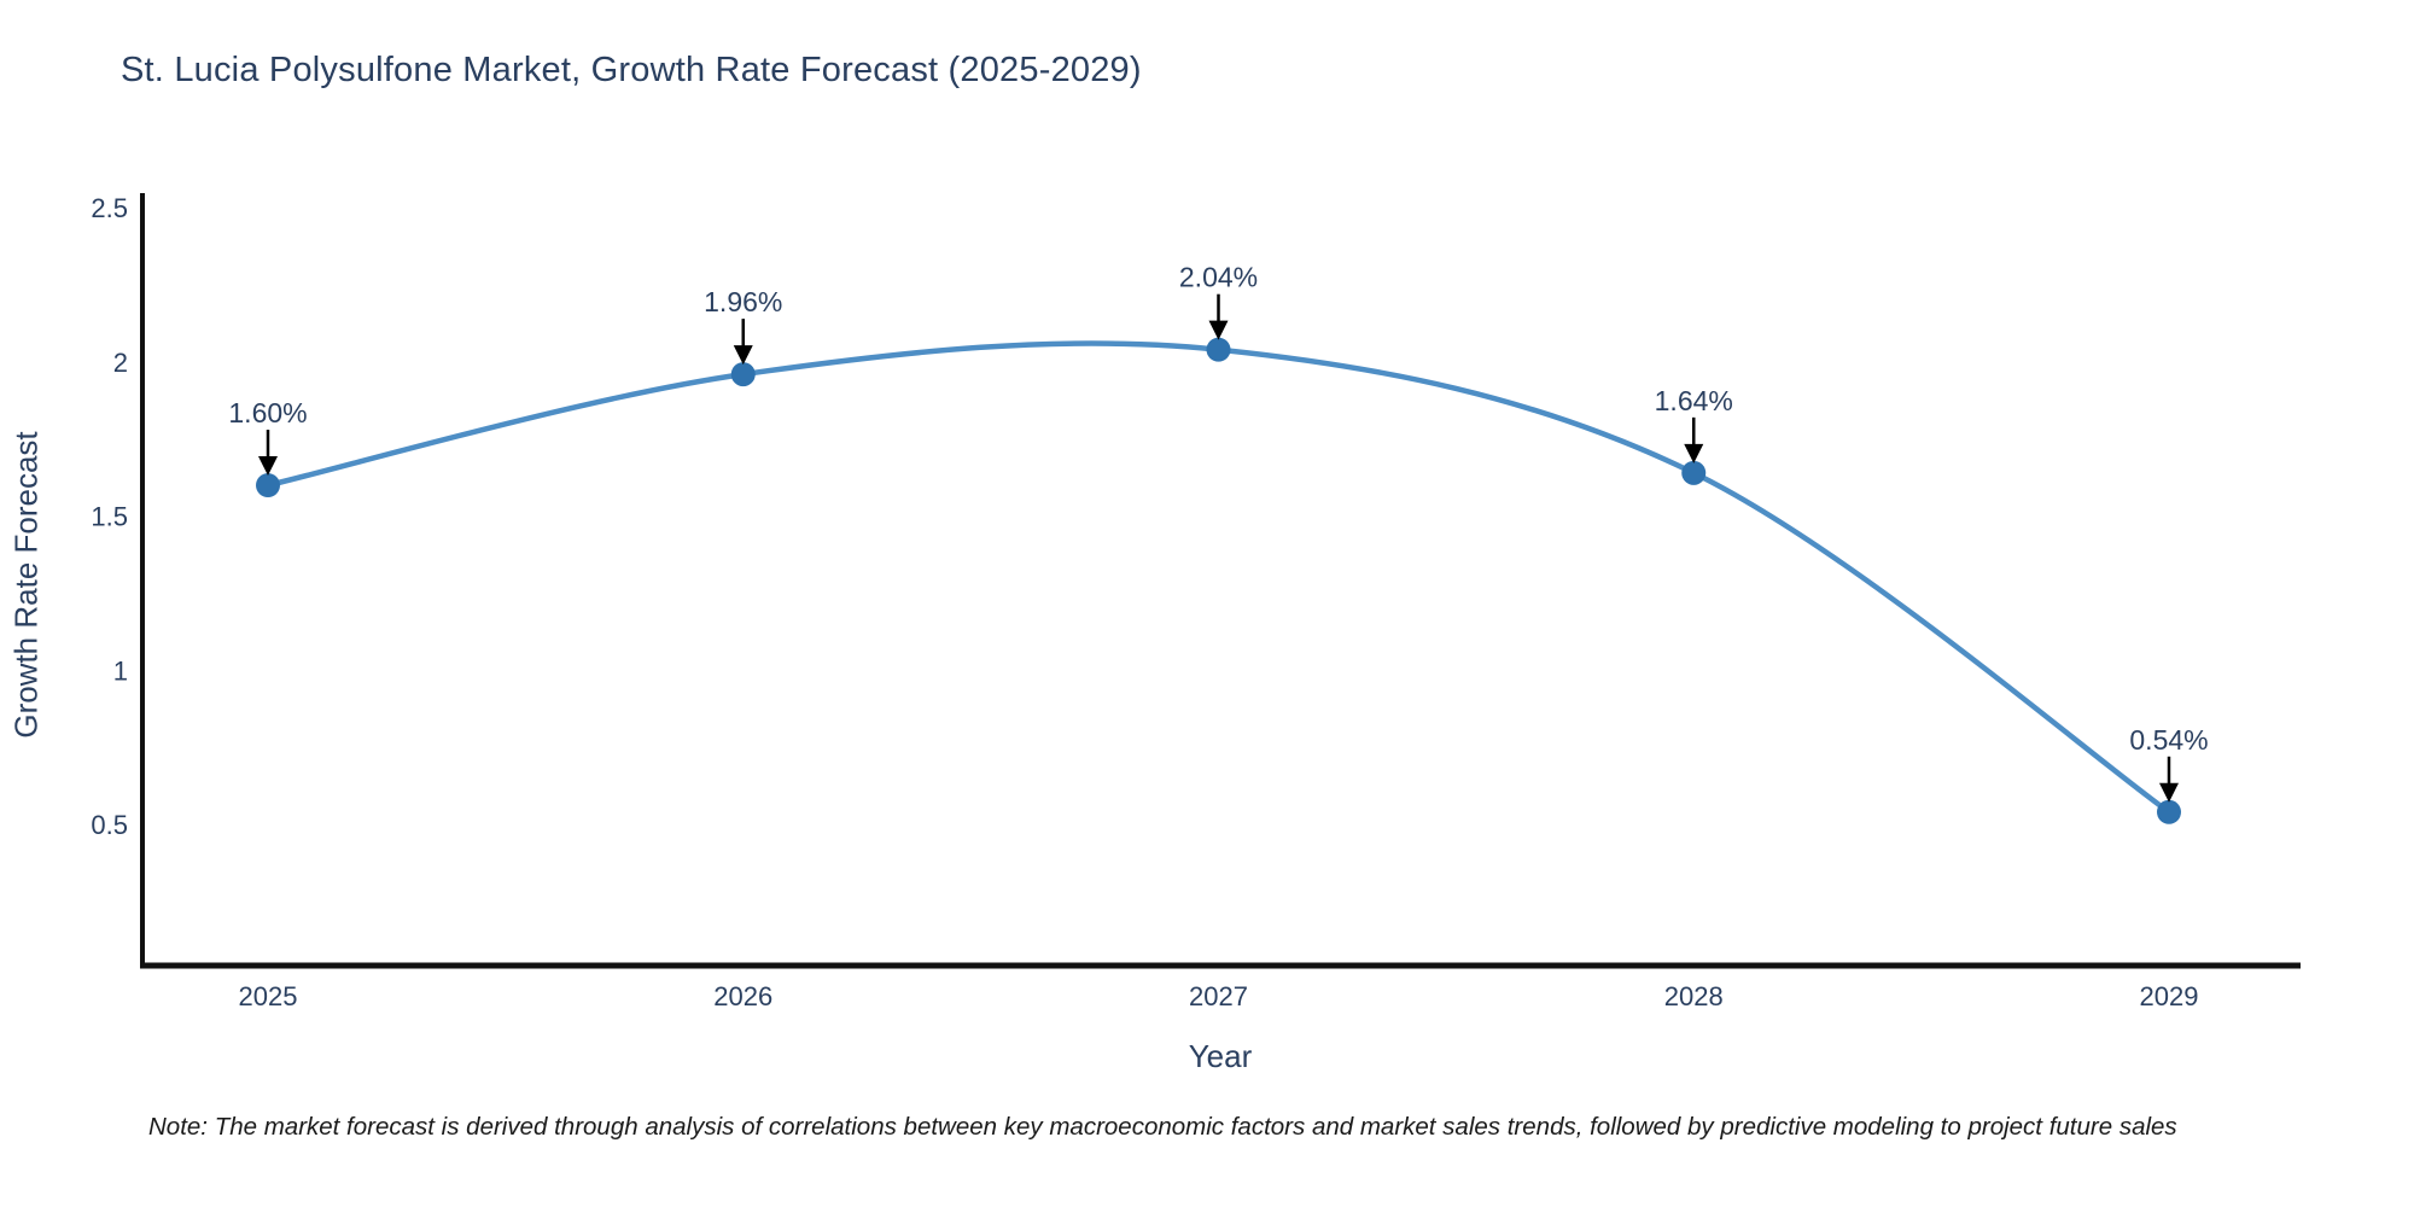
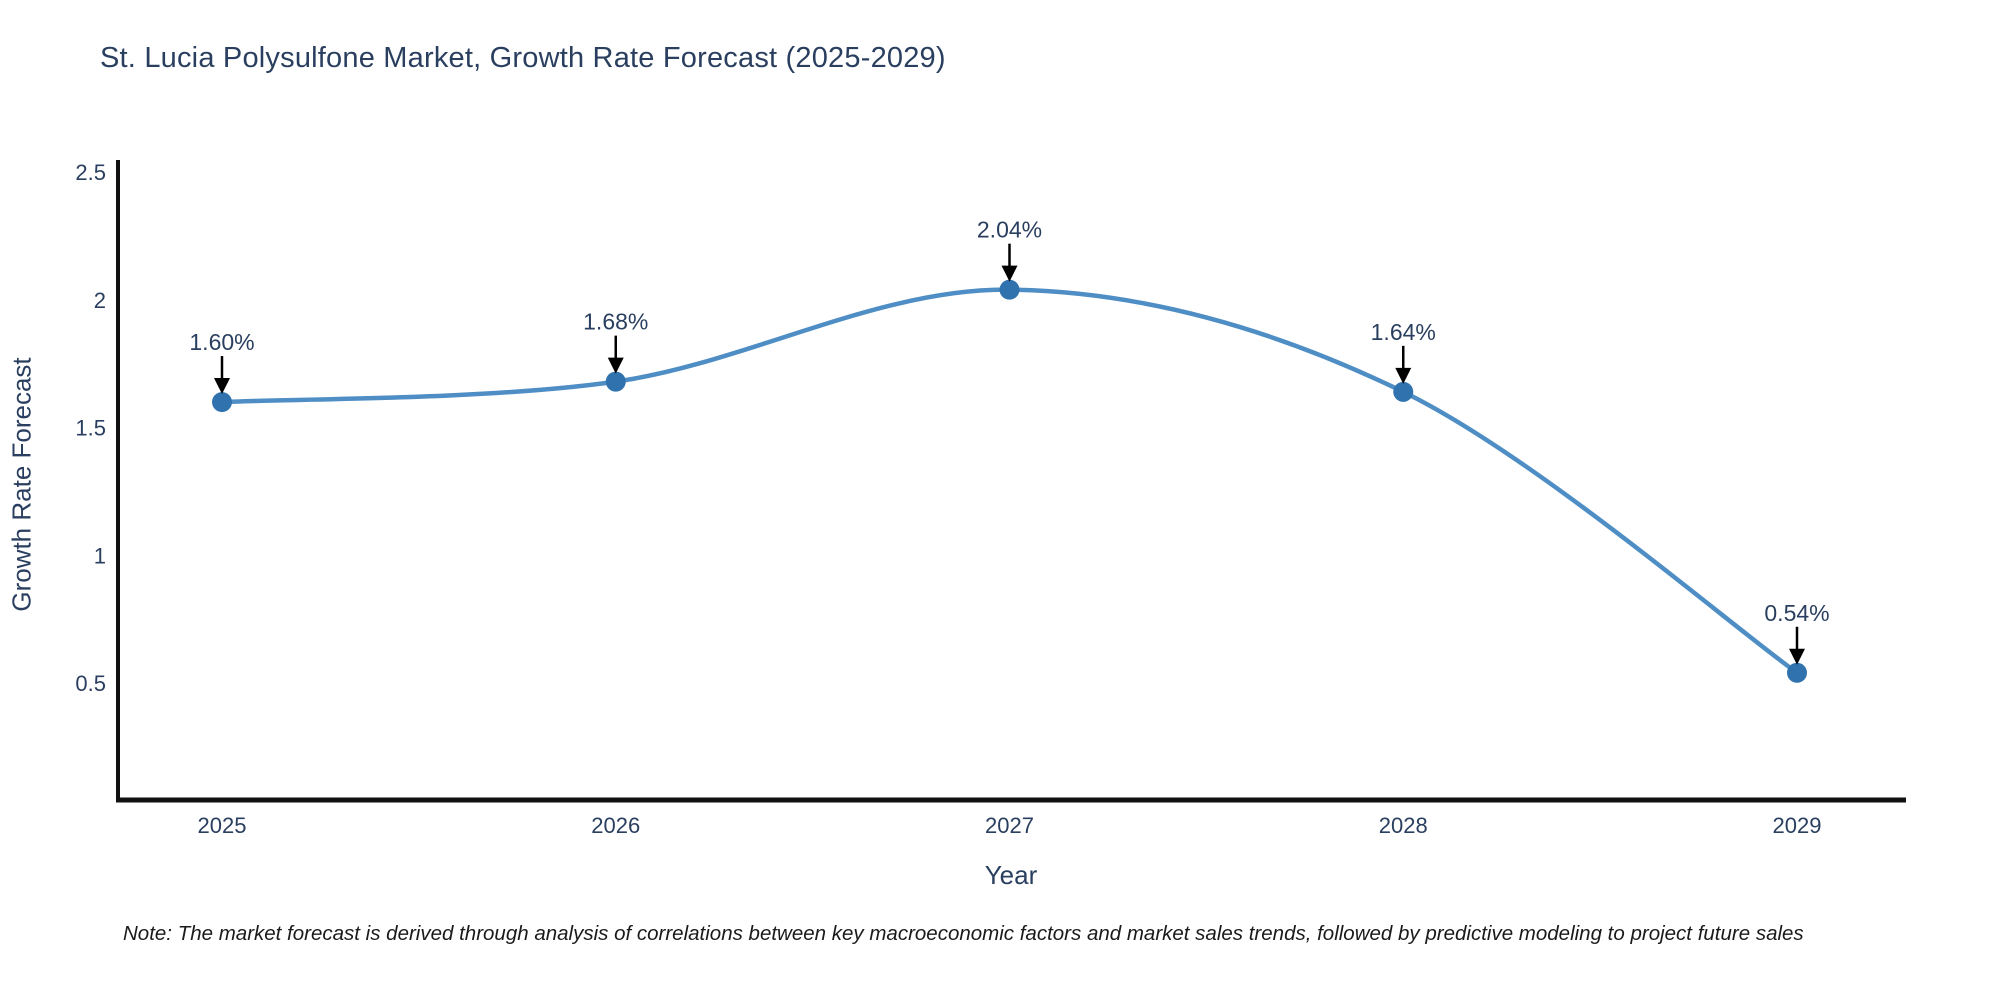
2026: 1.96% -> 1.68%
